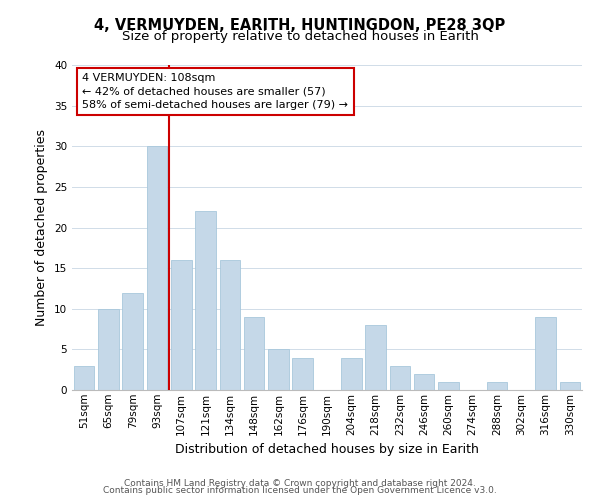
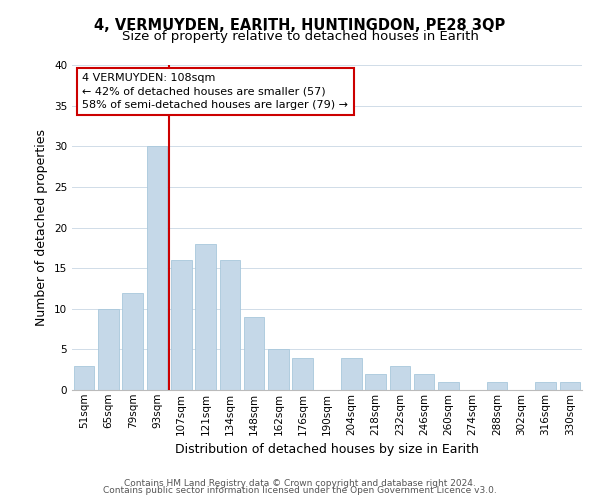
121sqm: 22 -> 18
218sqm: 8 -> 2
316sqm: 9 -> 1
